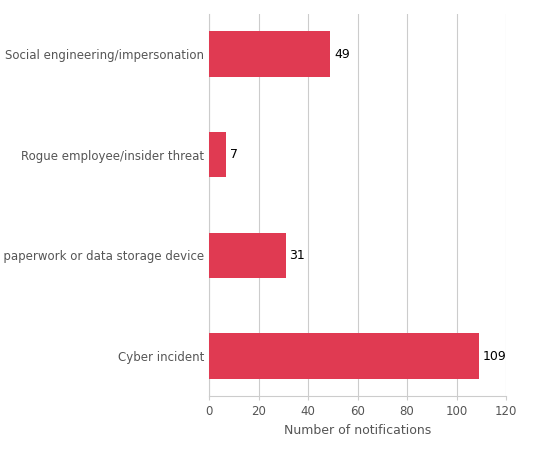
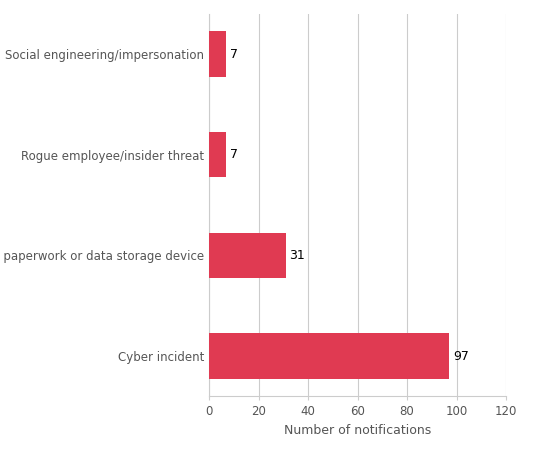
Social engineering/impersonation: 49 -> 7
Cyber incident: 109 -> 97
